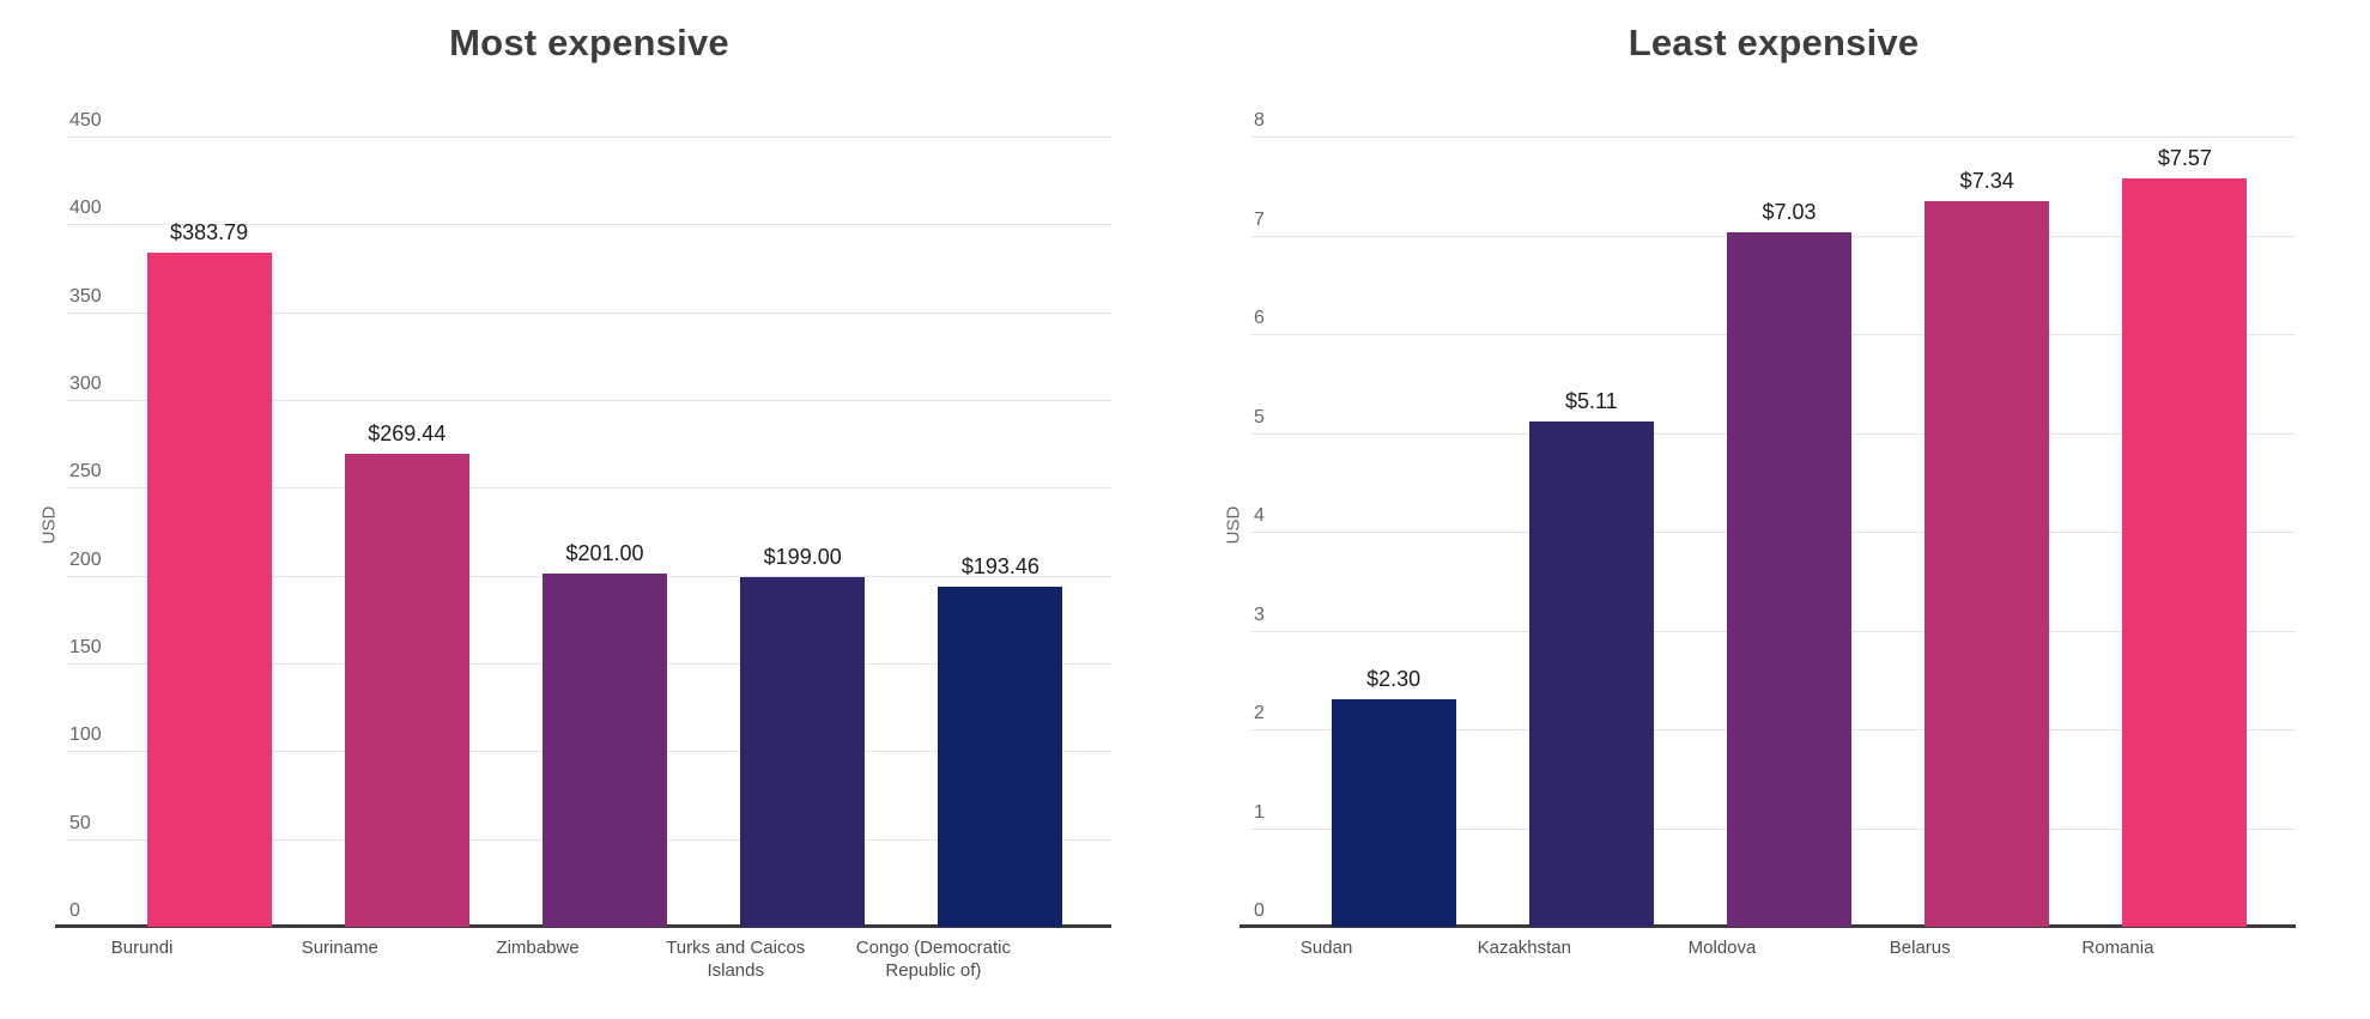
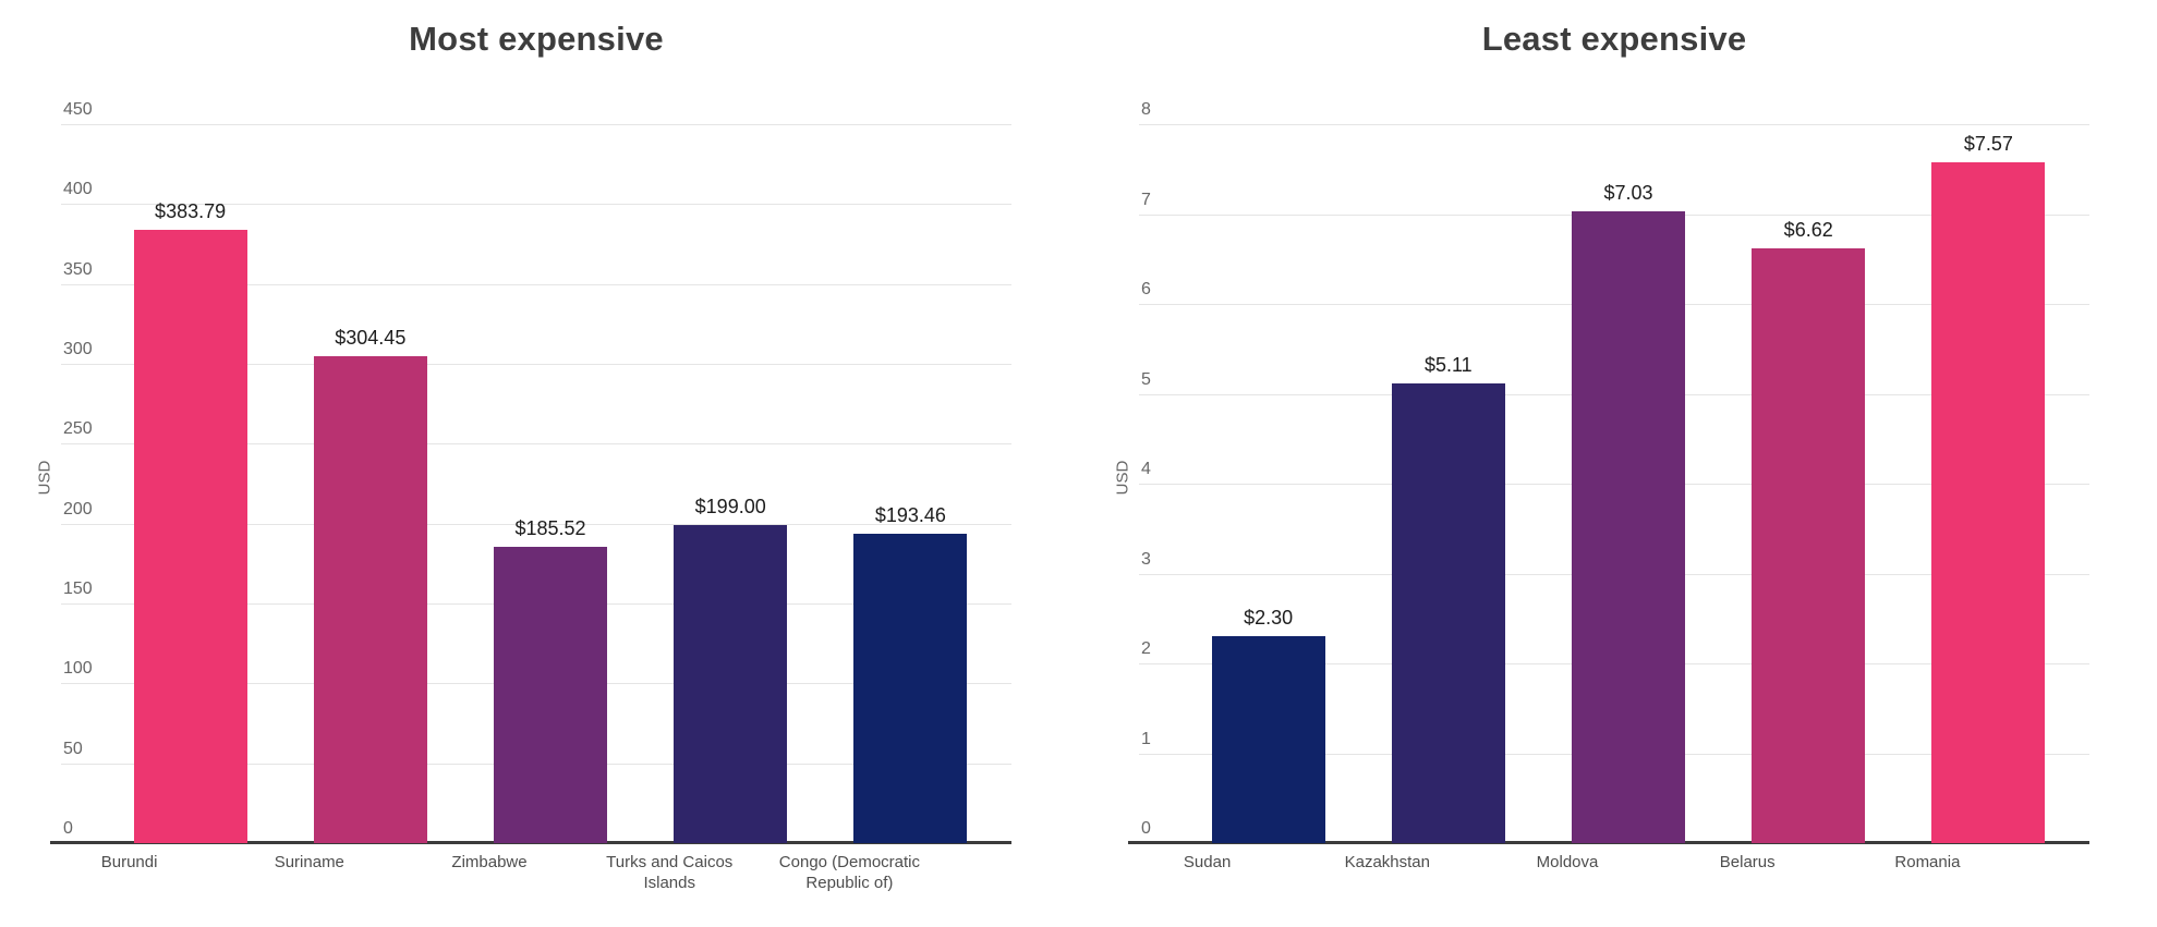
Most expensive/Suriname: $269.44 -> $304.45
Most expensive/Zimbabwe: $201.00 -> $185.52
Least expensive/Belarus: $7.34 -> $6.62
